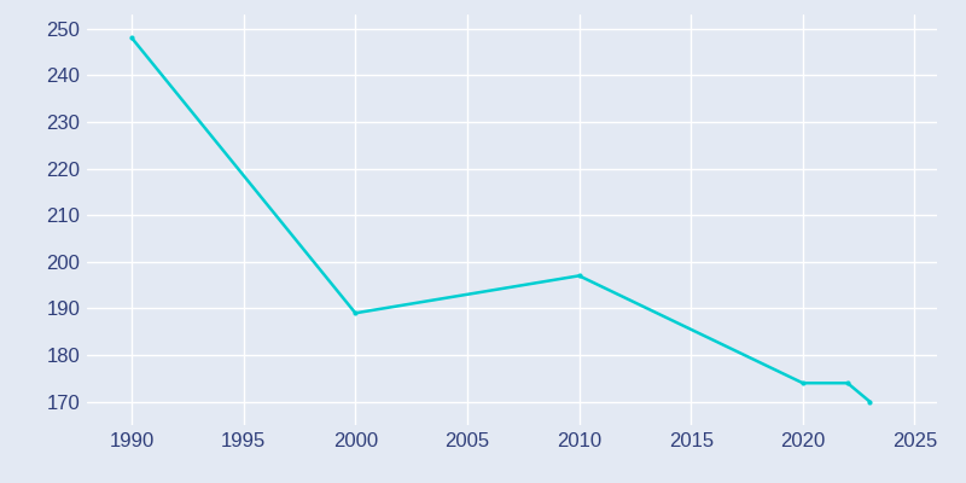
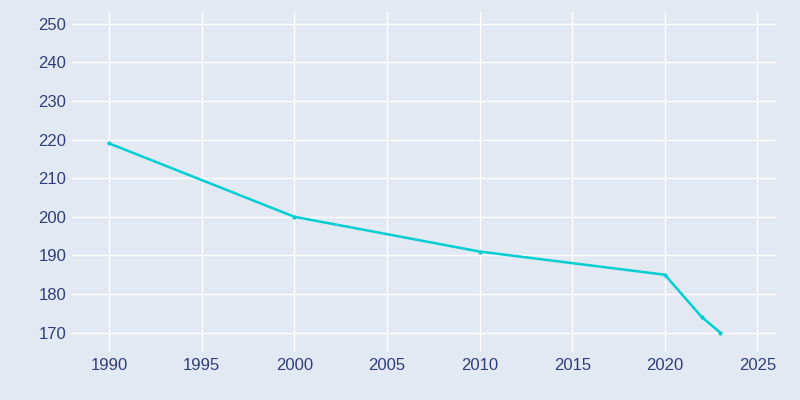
1990: 248 -> 219
2000: 189 -> 200
2010: 197 -> 191
2020: 174 -> 185
